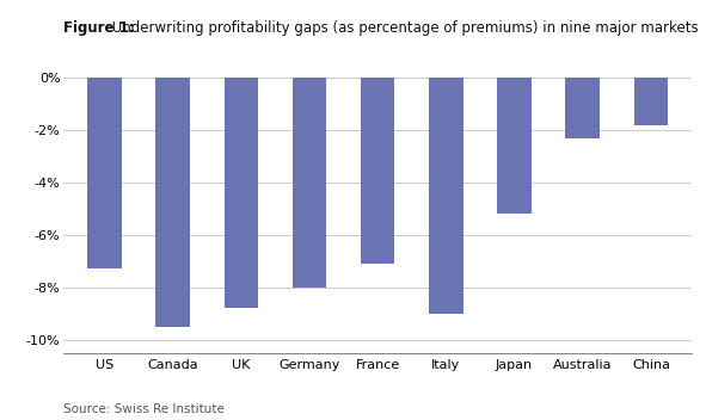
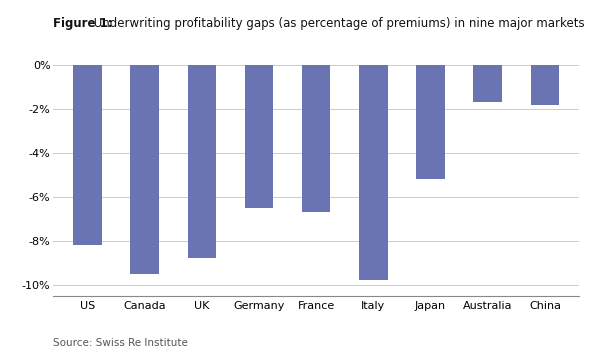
US: -7.3% -> -8.2%
Germany: -8.0% -> -6.5%
France: -7.1% -> -6.7%
Italy: -9.0% -> -9.8%
Australia: -2.3% -> -1.7%
